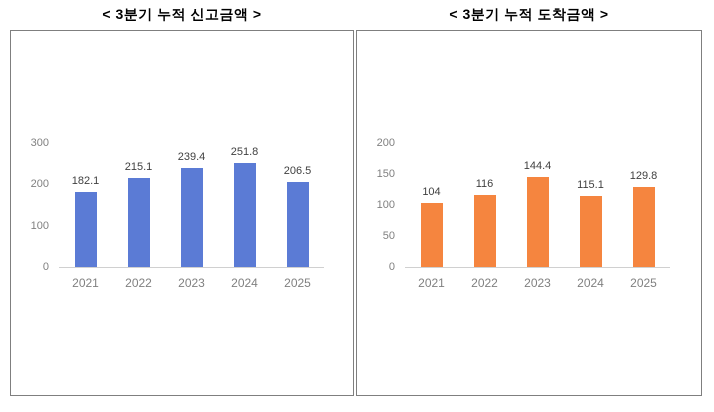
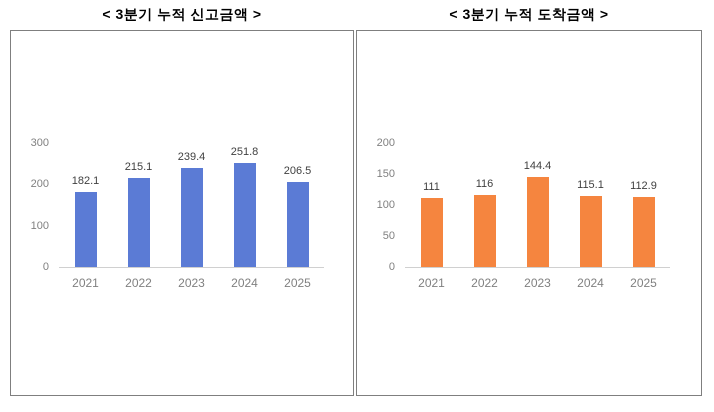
< 3분기 누적 도착금액 >/2021: 104 -> 111
< 3분기 누적 도착금액 >/2025: 129.8 -> 112.9
